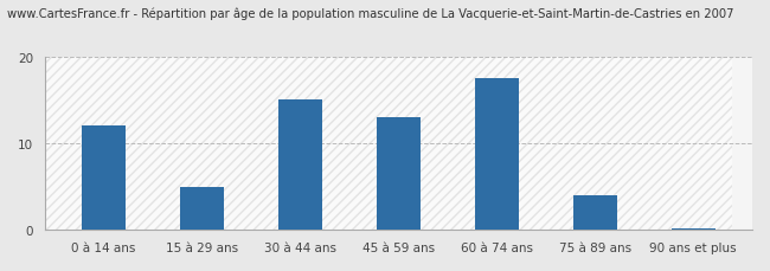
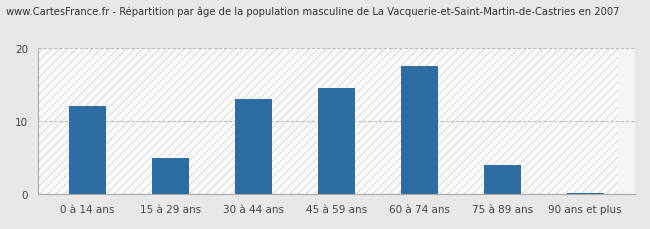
30 à 44 ans: 15.0 -> 13.0
45 à 59 ans: 13.0 -> 14.5
